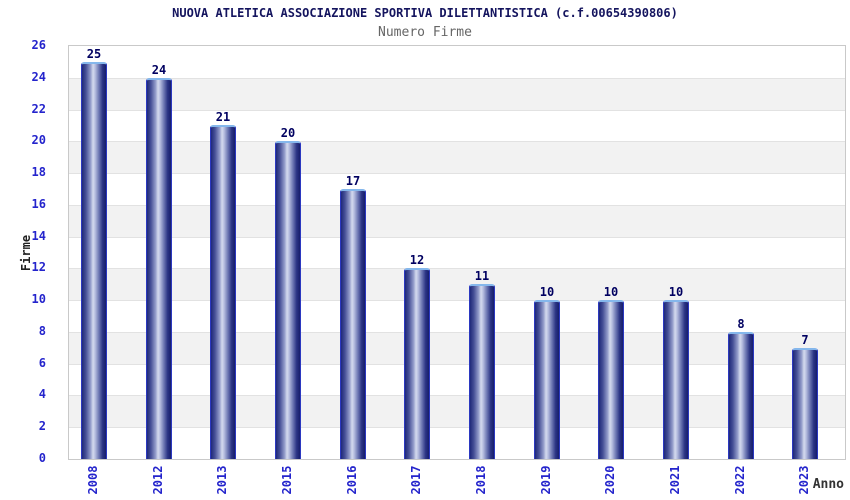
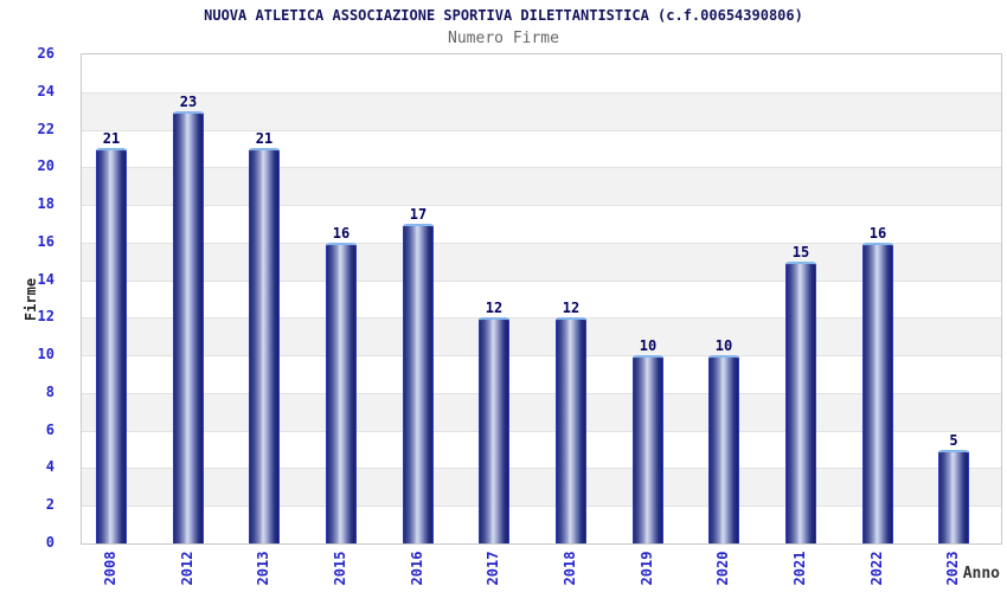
2008: 25 -> 21
2012: 24 -> 23
2015: 20 -> 16
2018: 11 -> 12
2021: 10 -> 15
2022: 8 -> 16
2023: 7 -> 5
